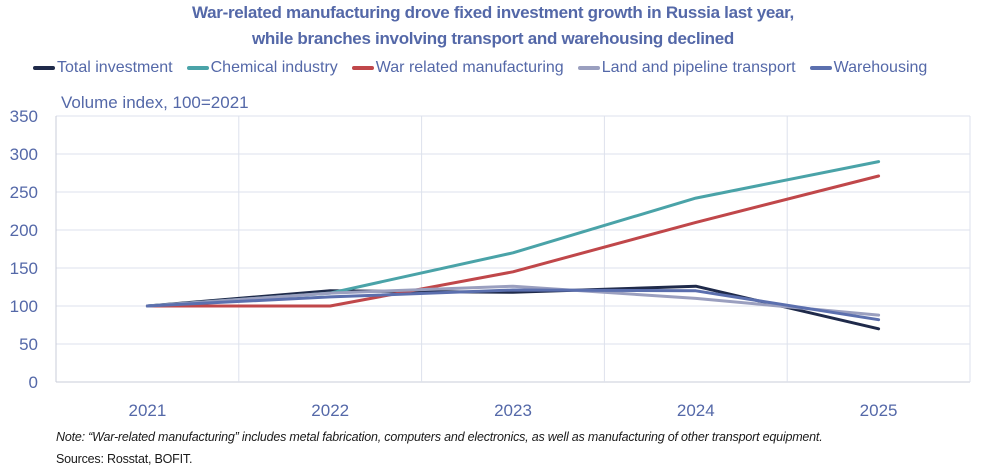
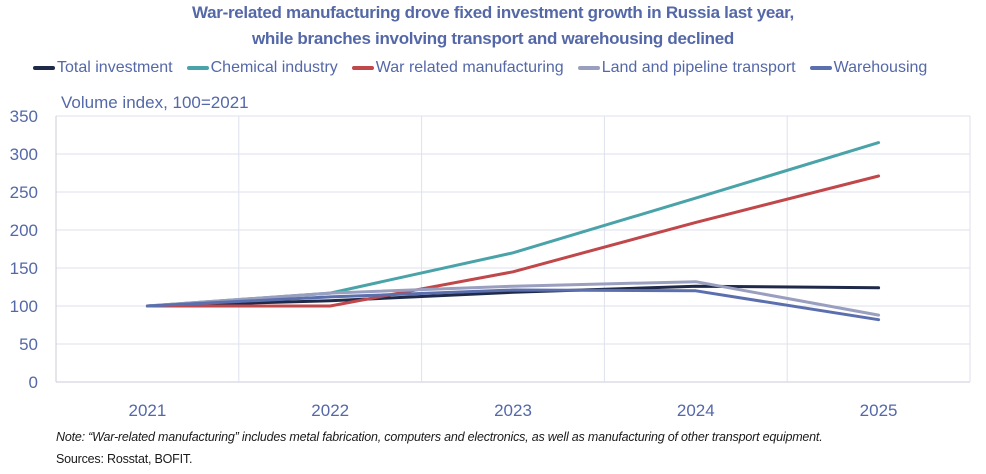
Total investment/2022: 120 -> 110
Land and pipeline transport/2024: 110 -> 130
Total investment/2025: 70 -> 120
Chemical industry/2025: 290 -> 320
